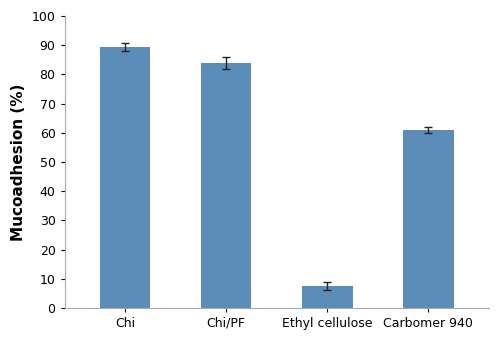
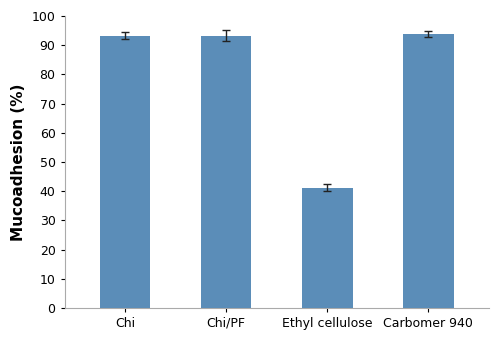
Chi: 89.5 -> 93.3
Chi/PF: 84.0 -> 93.3
Ethyl cellulose: 7.5 -> 41.2
Carbomer 940: 61.0 -> 93.8
